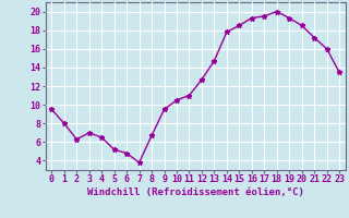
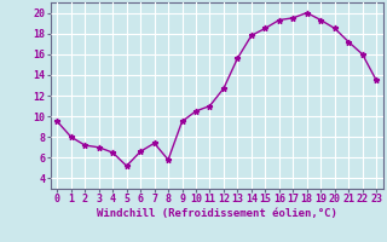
2: 6.3 -> 7.2
6: 4.8 -> 6.6
7: 3.8 -> 7.4
8: 6.7 -> 5.8
13: 14.7 -> 15.6
